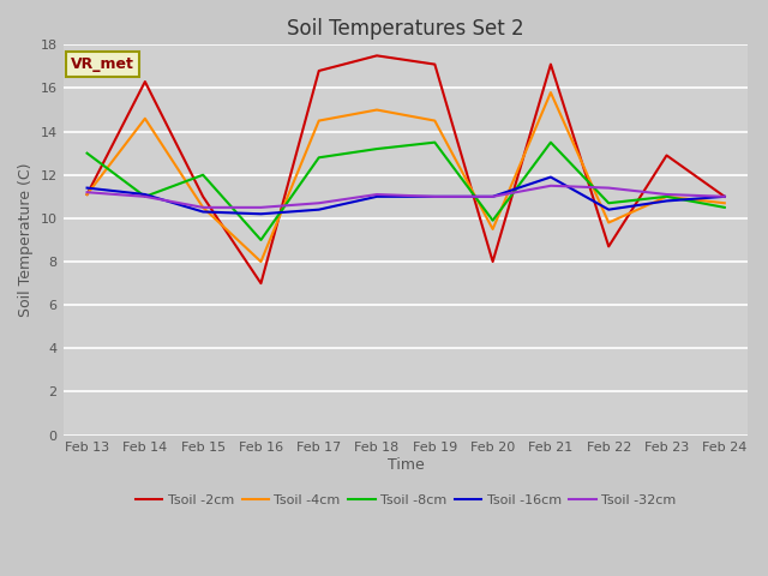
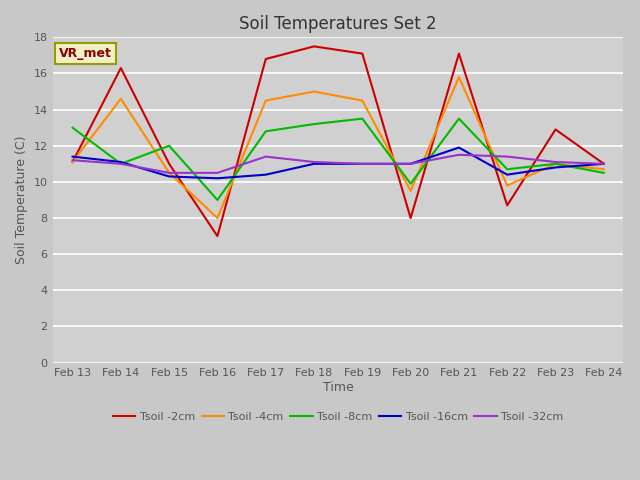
Tsoil -32cm/Feb 17: 10.7 -> 11.4
